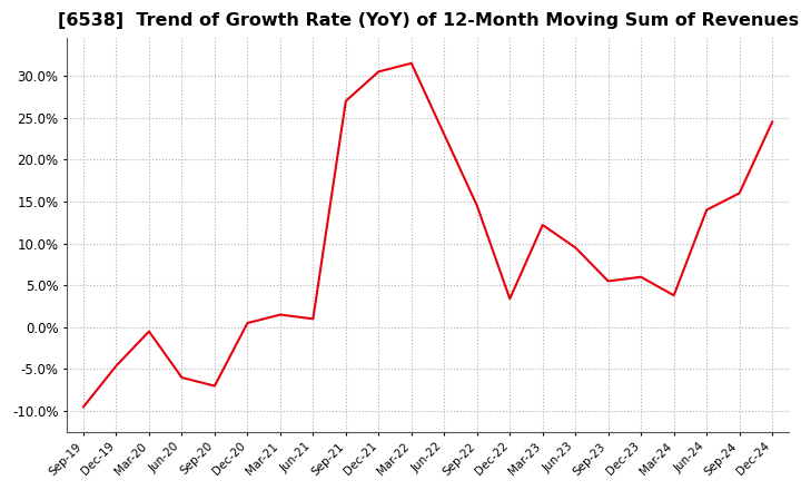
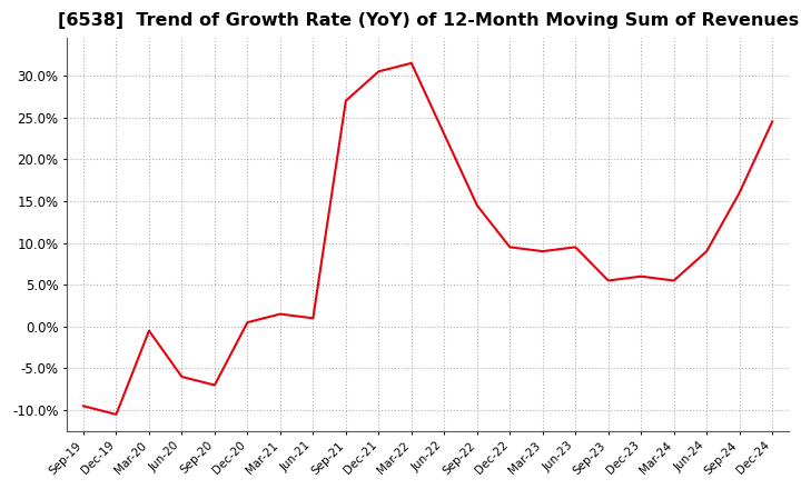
Dec-19: -4.6% -> -10.5%
Dec-22: 3.4% -> 9.5%
Mar-23: 12.2% -> 9.0%
Mar-24: 3.8% -> 5.5%
Jun-24: 14.0% -> 9.0%
